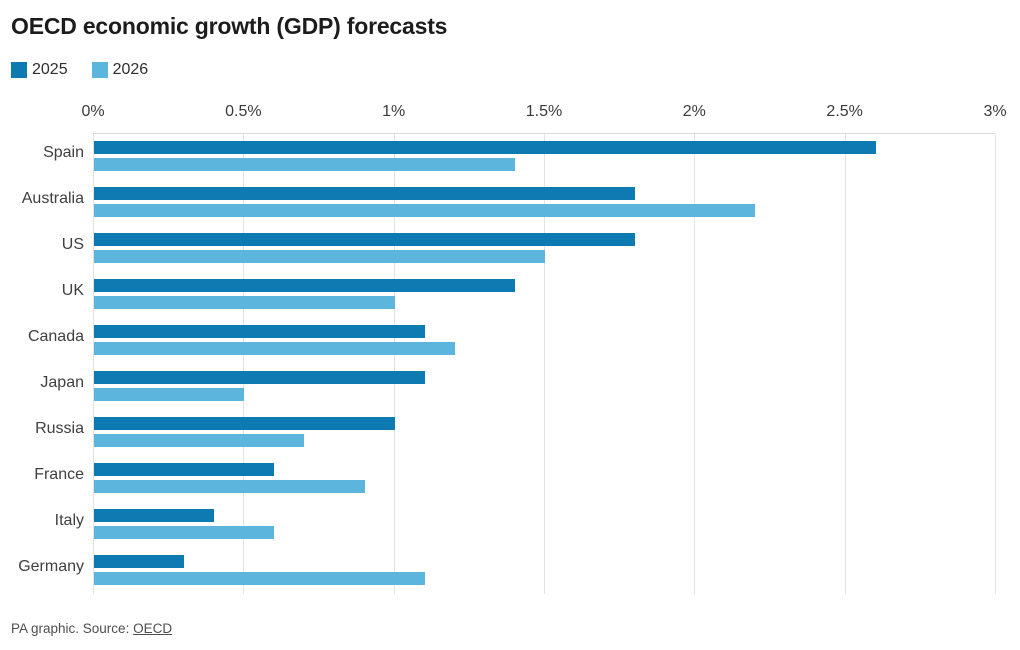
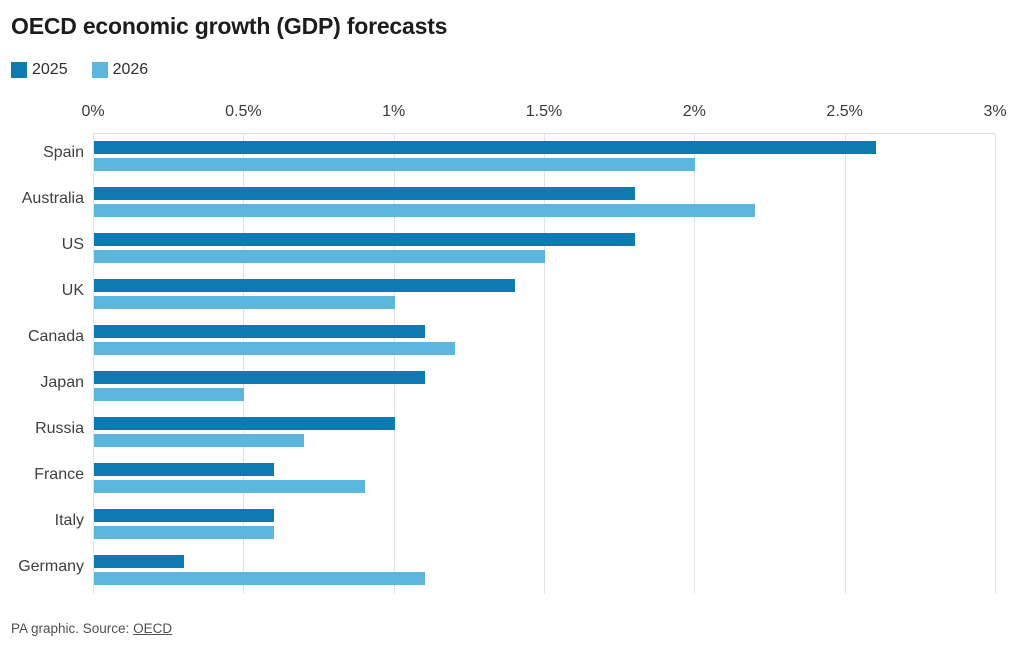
2026/Spain: 1.4% -> 2.0%
2025/Italy: 0.4% -> 0.6%
